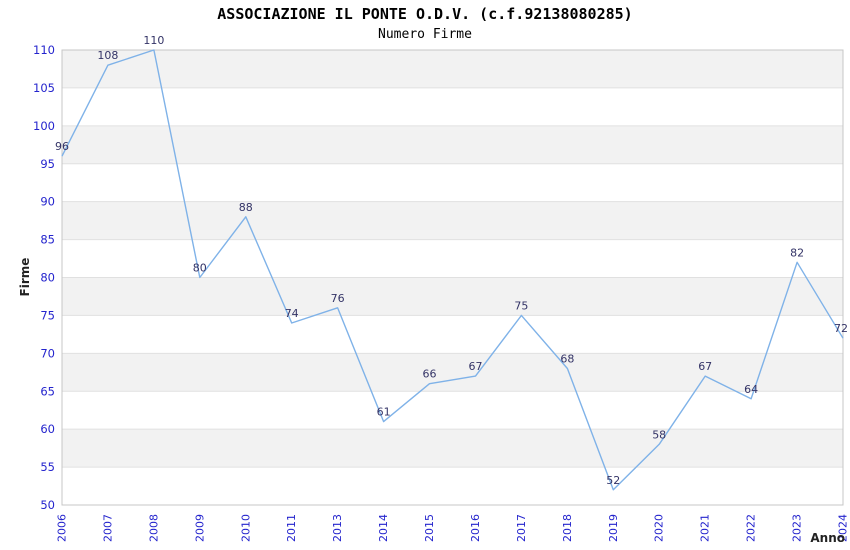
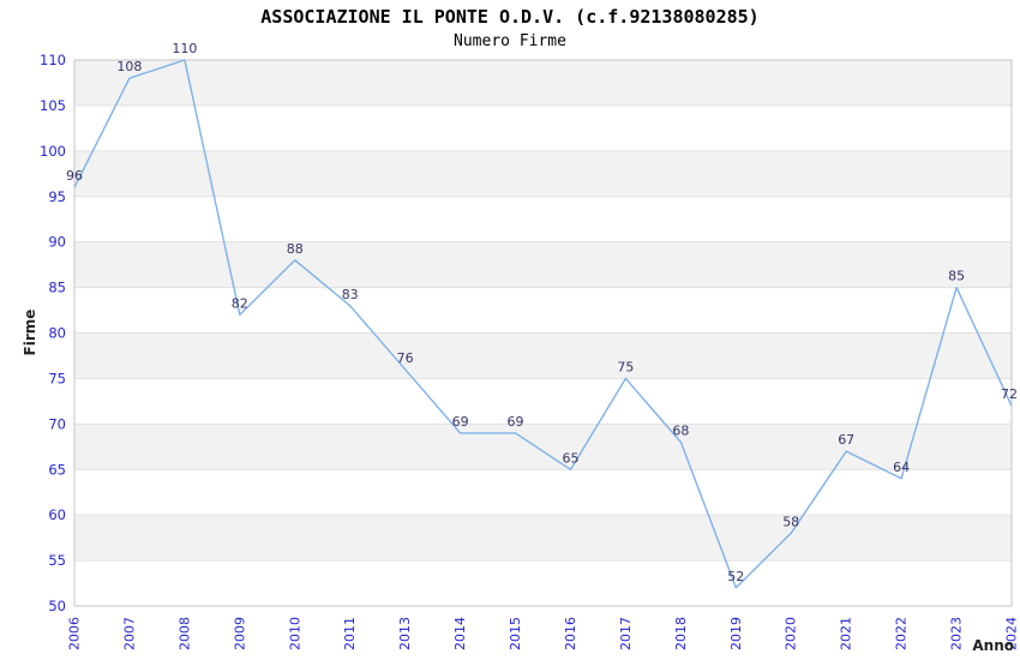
2009: 80 -> 82
2011: 74 -> 83
2014: 61 -> 69
2015: 66 -> 69
2016: 67 -> 65
2023: 82 -> 85
